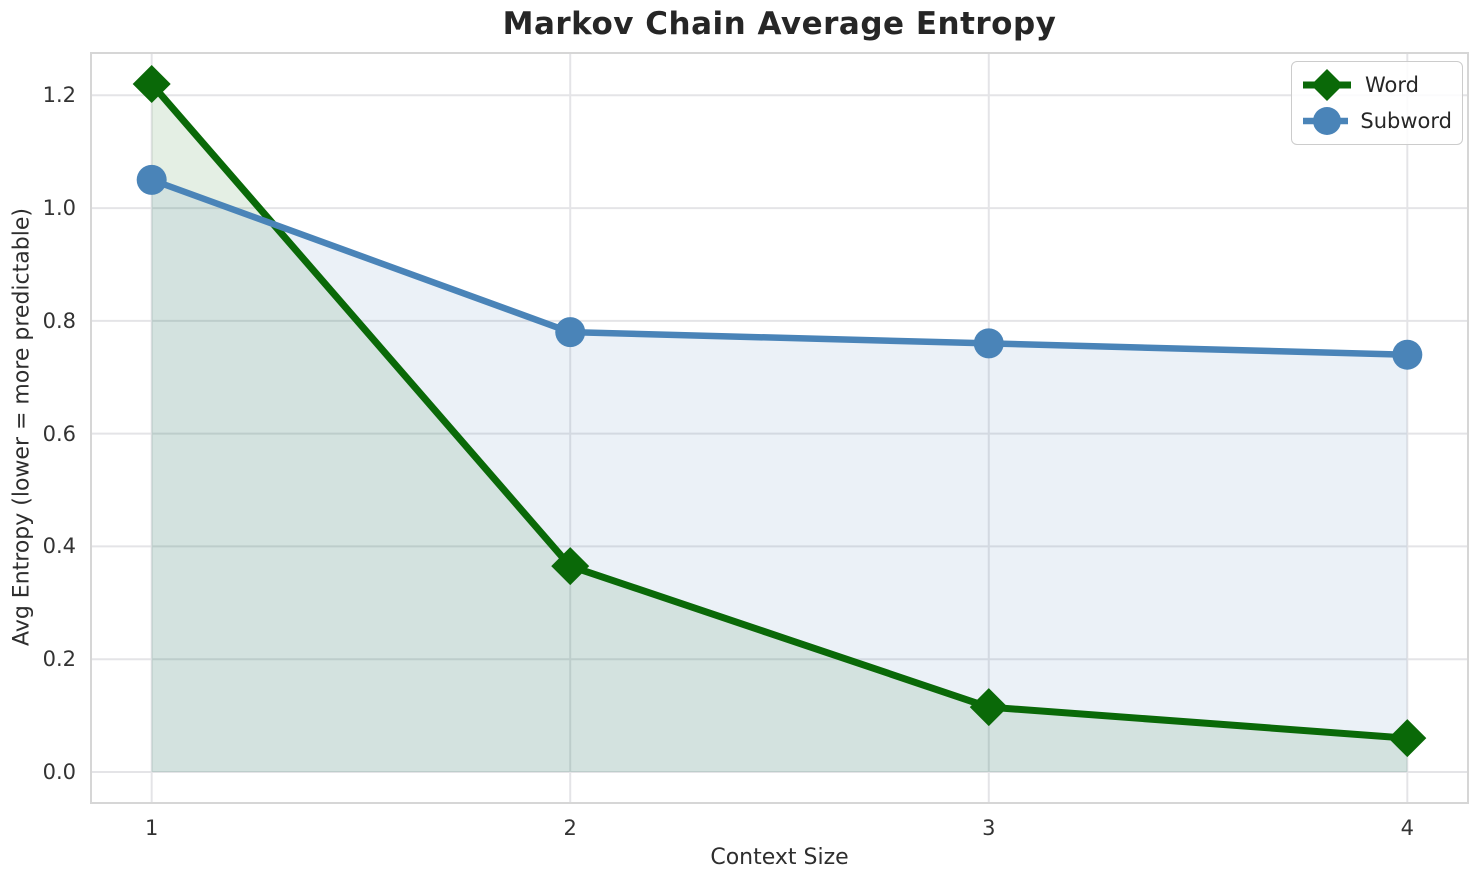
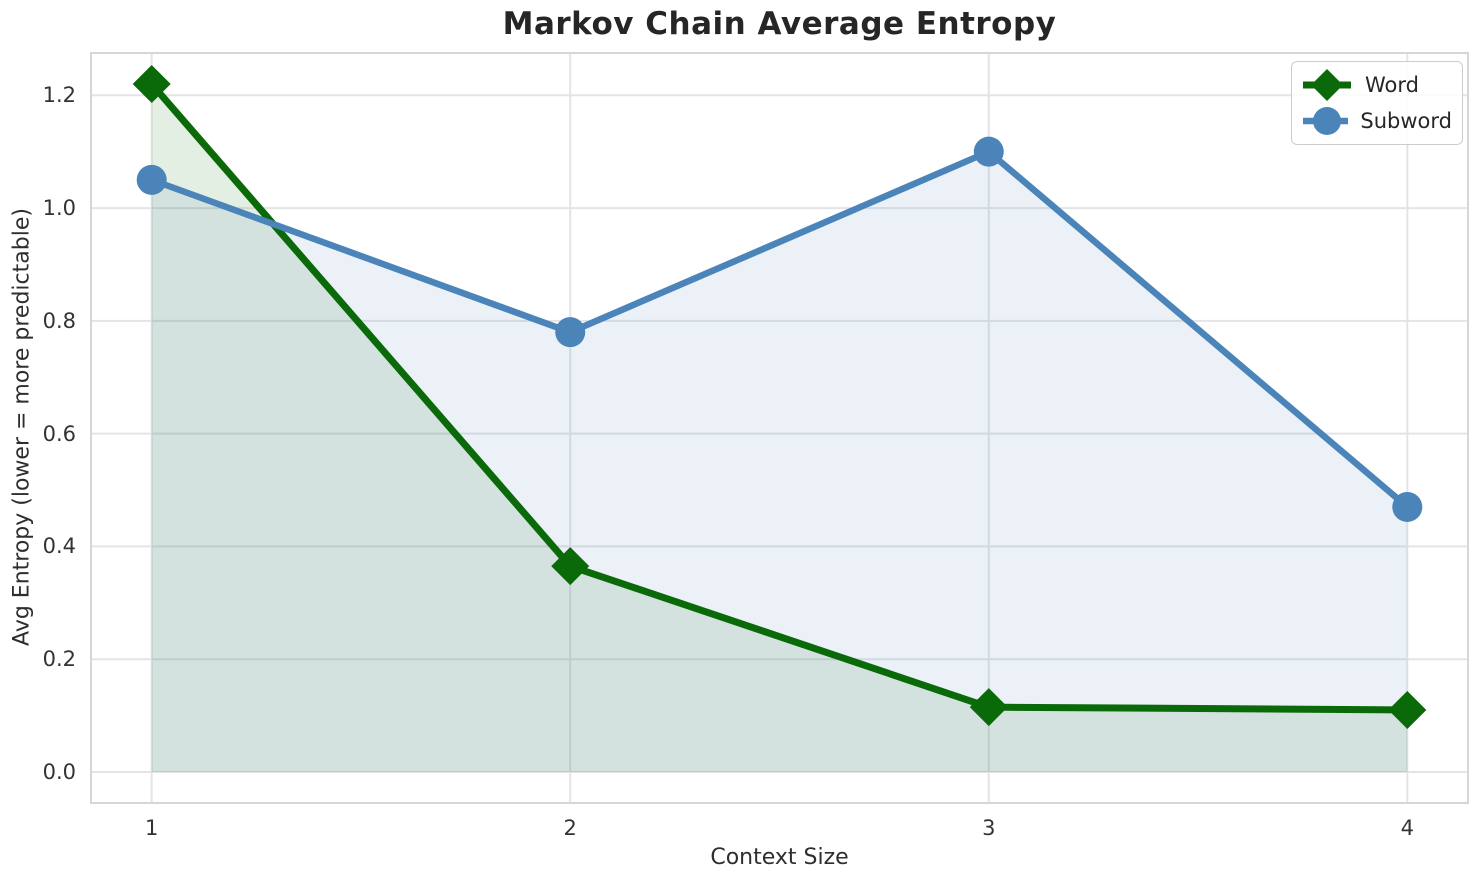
Subword/3: 0.76 -> 1.10
Word/4: 0.06 -> 0.11
Subword/4: 0.74 -> 0.47
